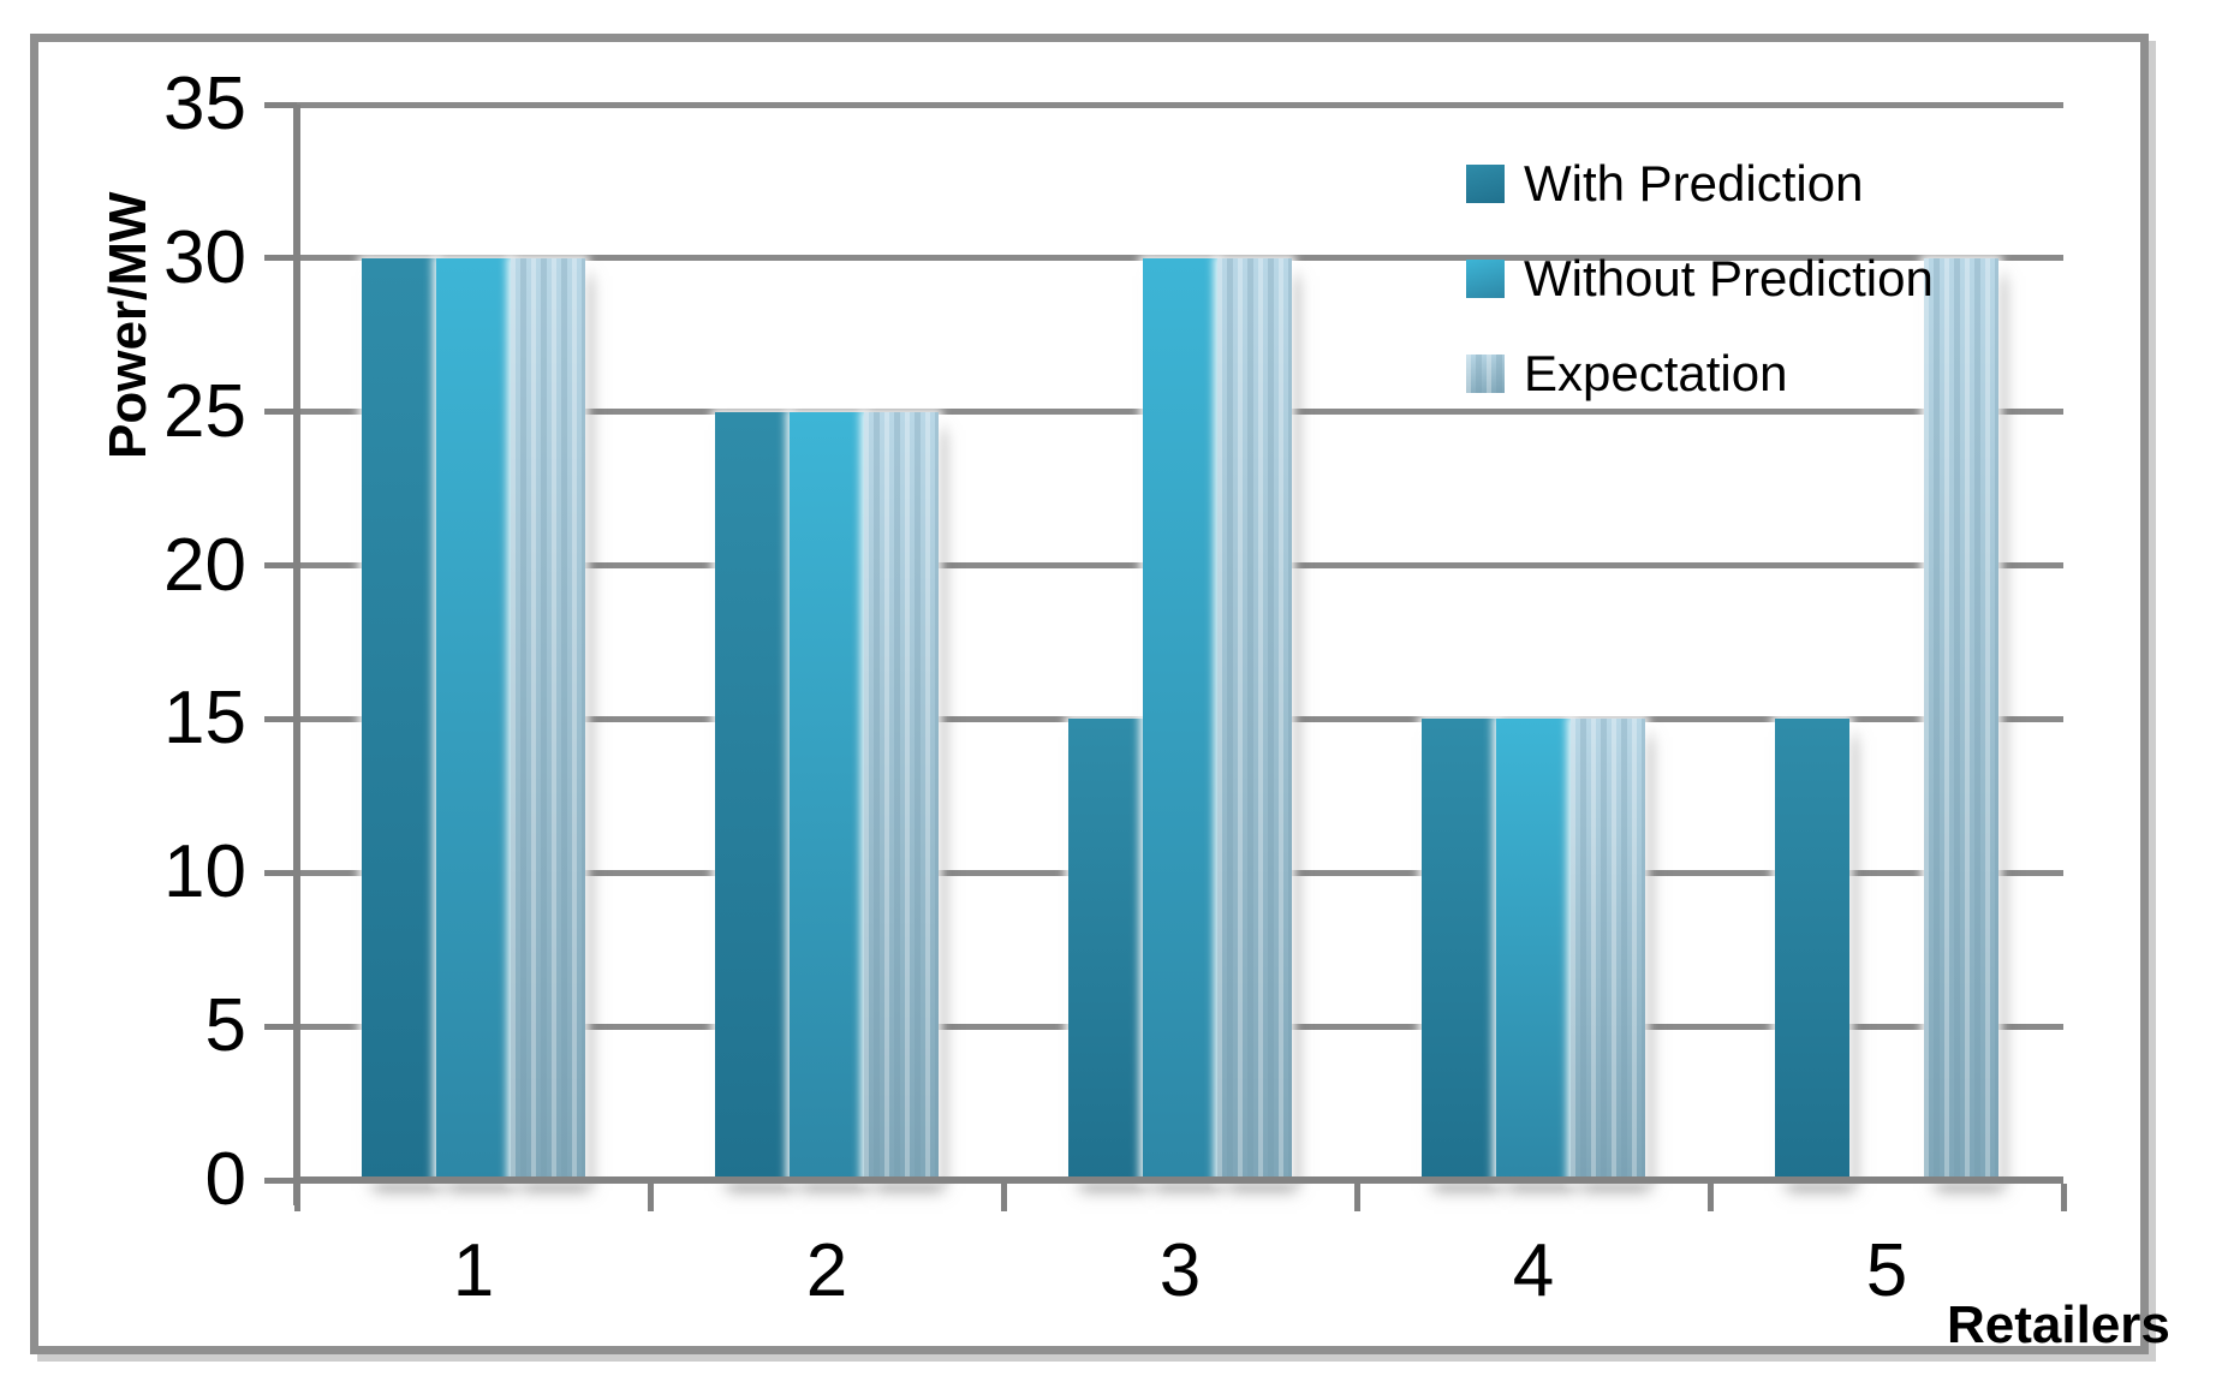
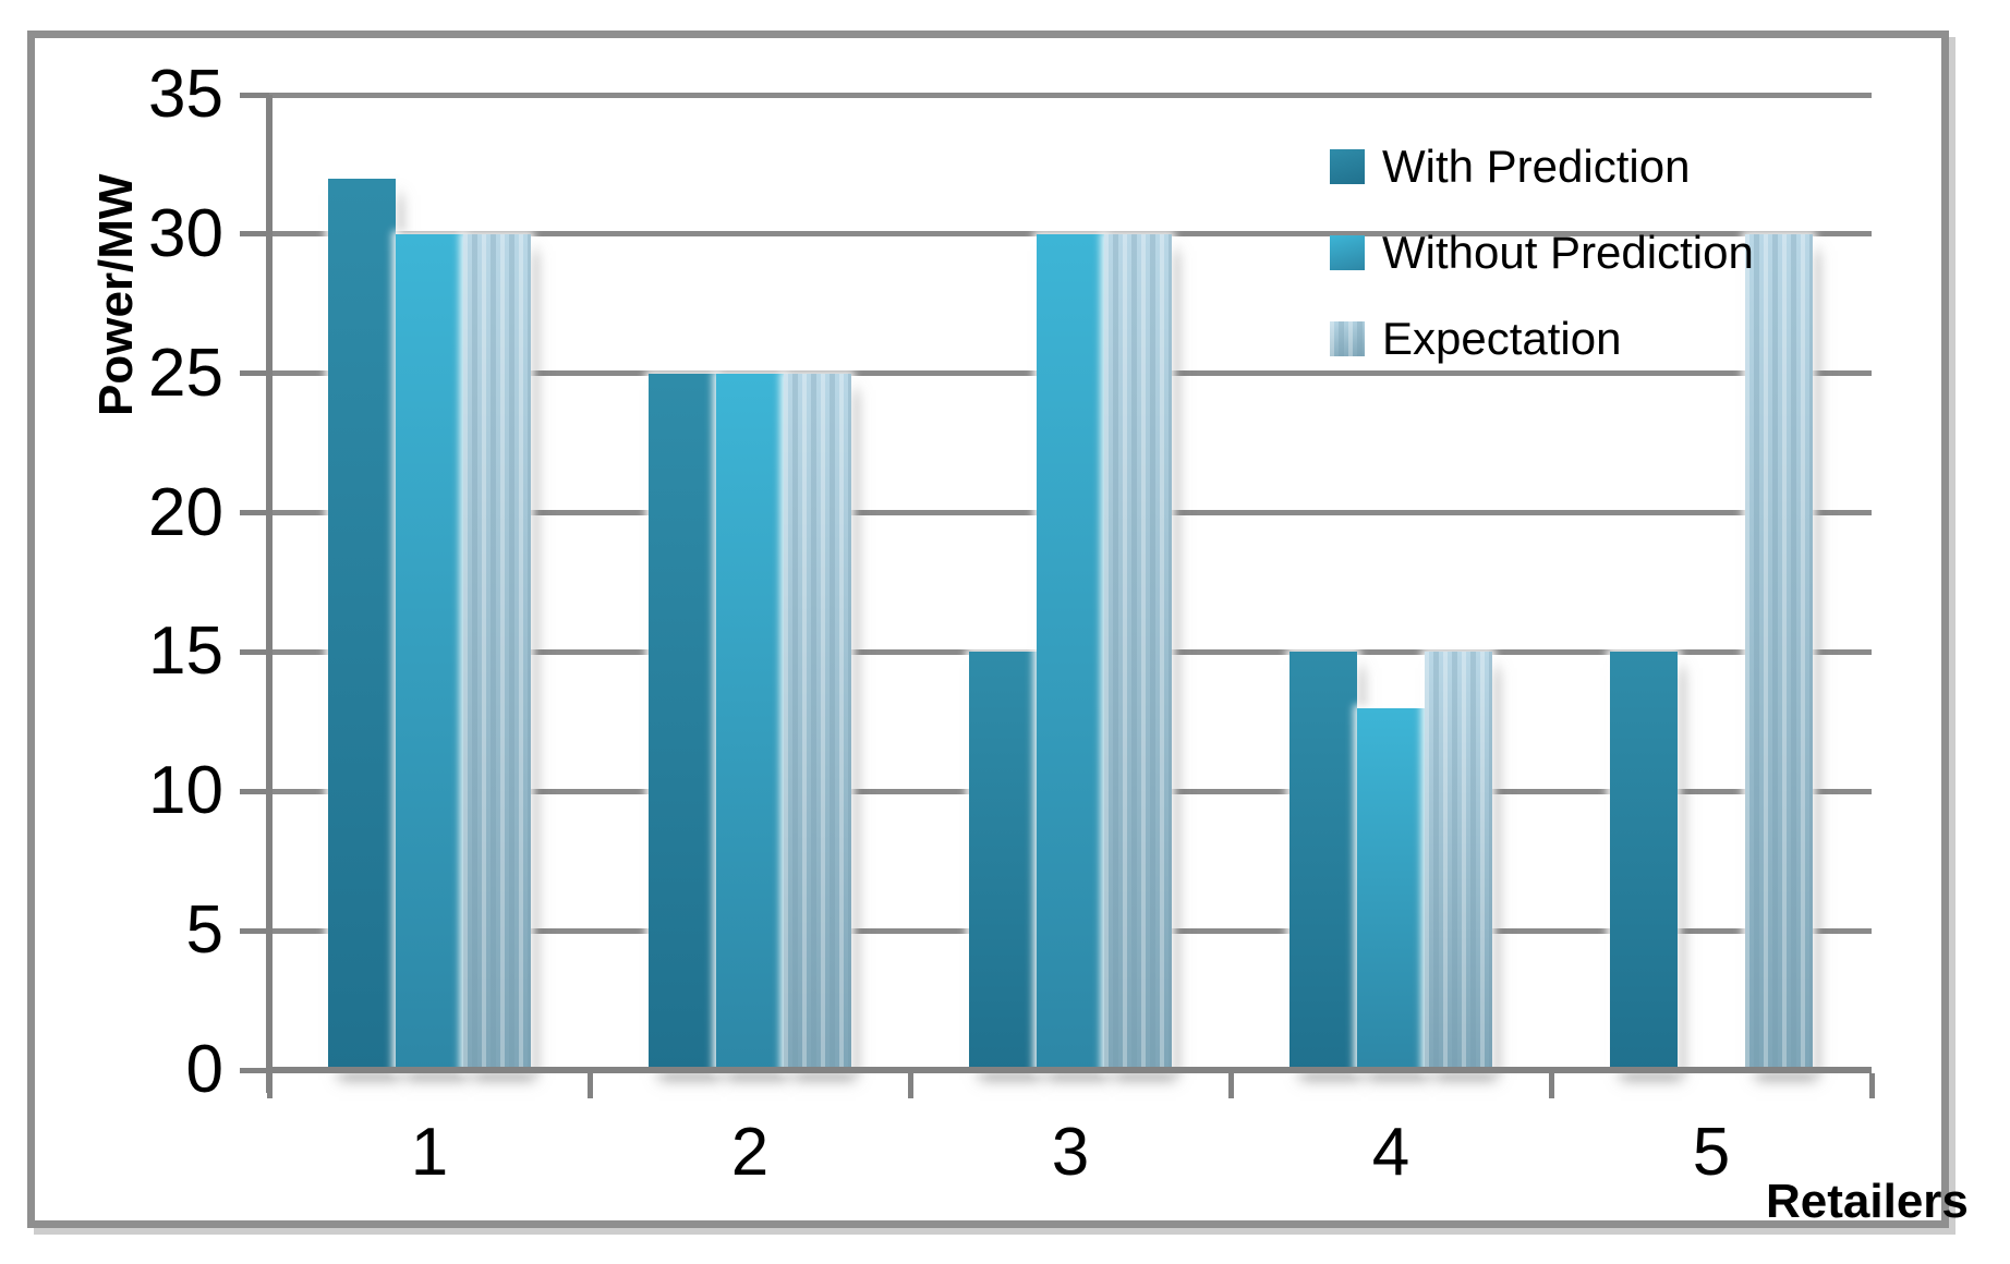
With Prediction/1: 30 -> 32
Without Prediction/4: 15 -> 13
